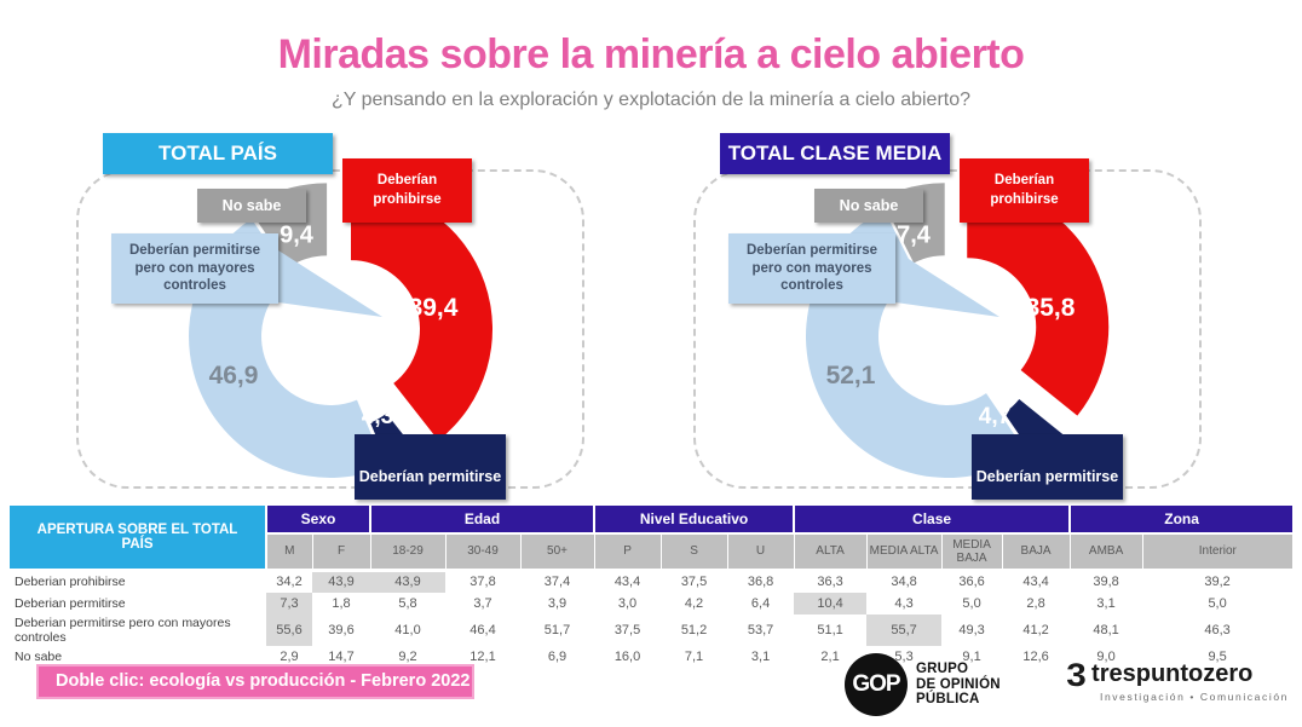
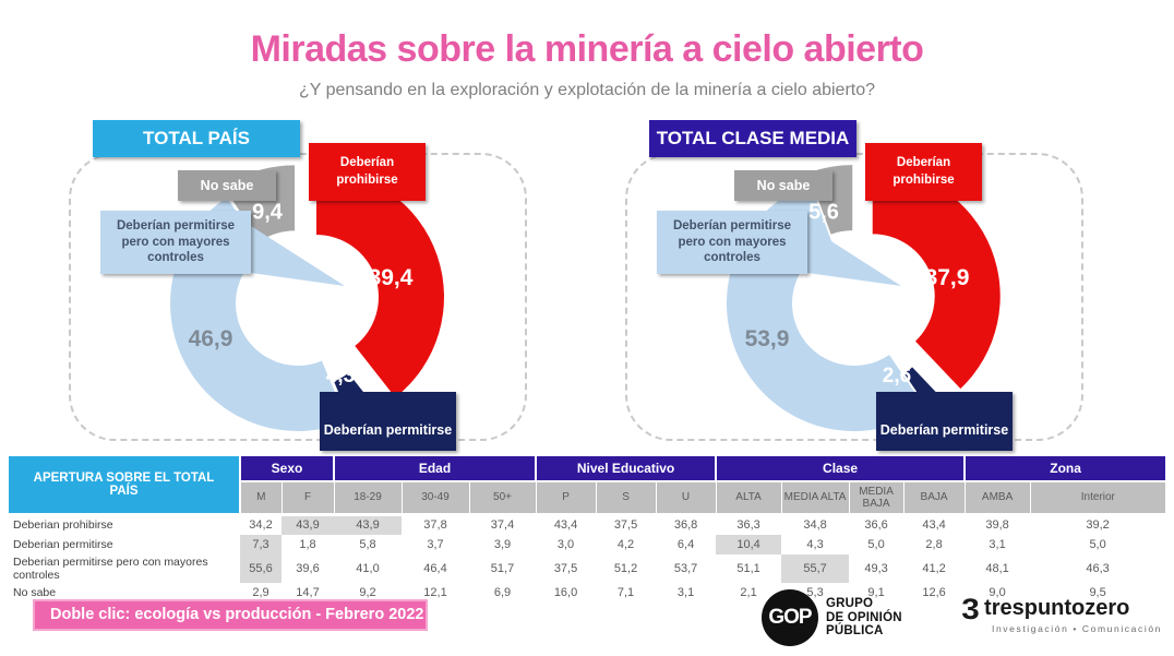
TOTAL CLASE MEDIA/Deberían prohibirse: 35,8 -> 37,9
TOTAL CLASE MEDIA/Deberían permitirse: 4,7 -> 2,6
TOTAL CLASE MEDIA/Deberían permitirse pero con mayores controles: 52,1 -> 53,9
TOTAL CLASE MEDIA/No sabe: 7,4 -> 5,6
